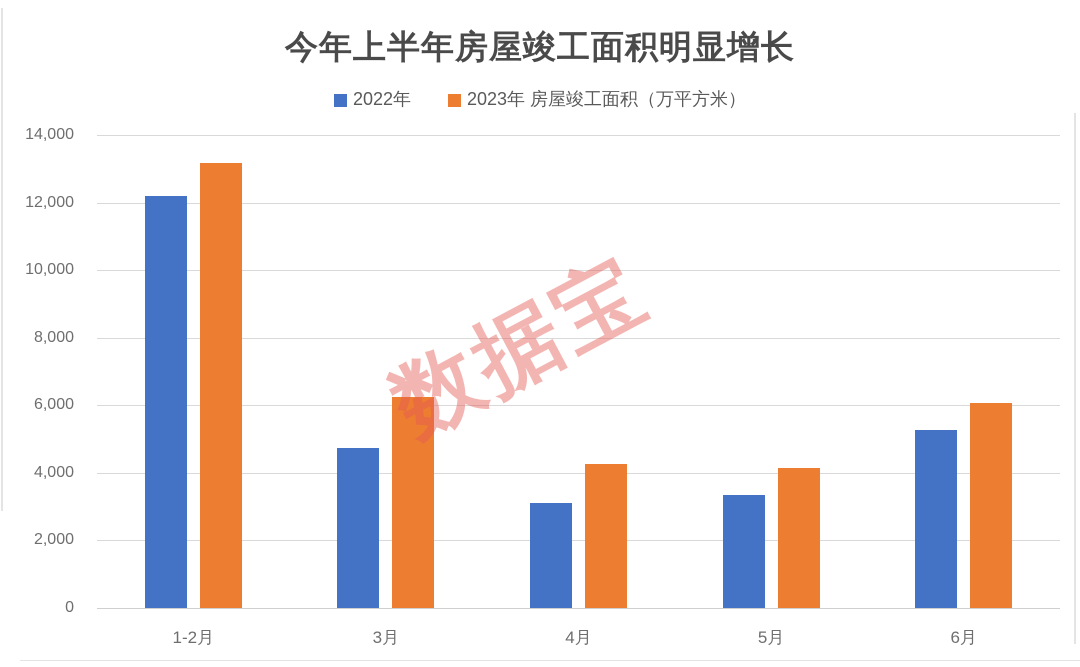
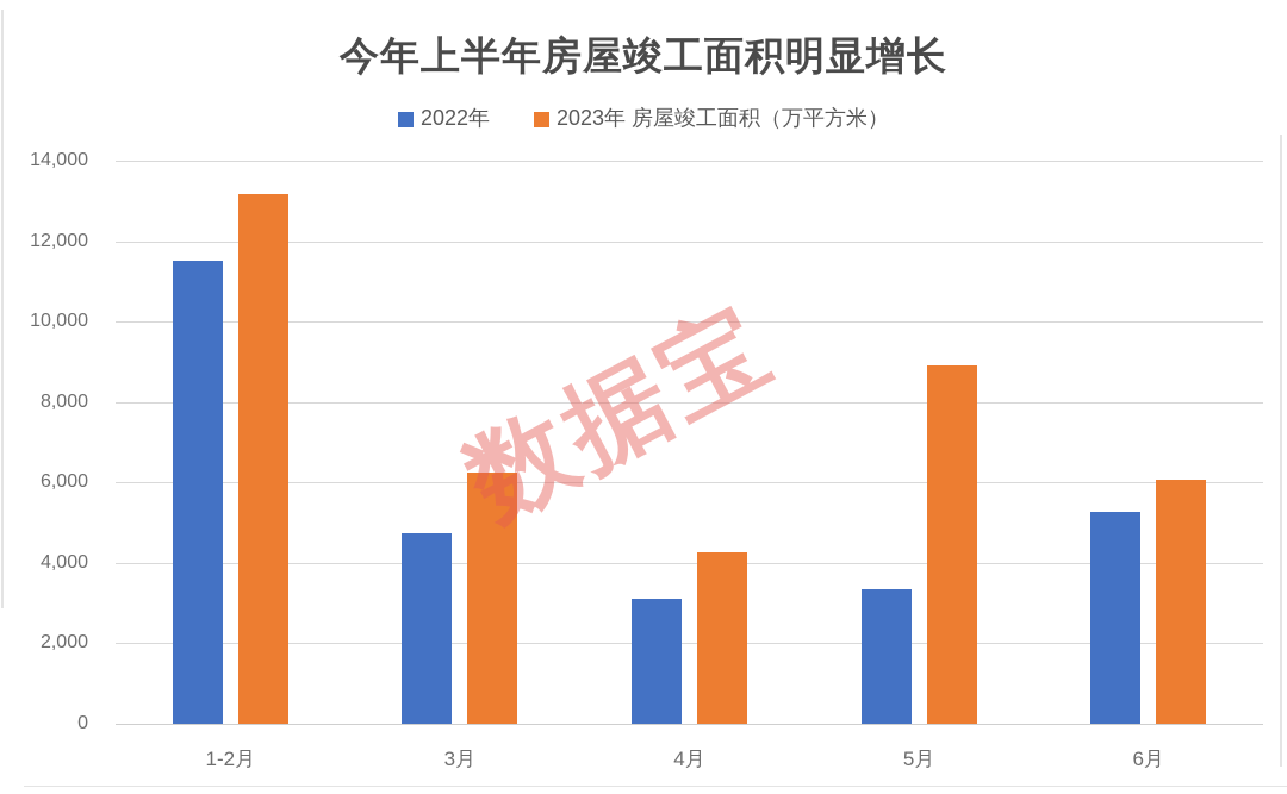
2022年/1-2月: 12200 -> 11500
2023年 房屋竣工面积（万平方米）/5月: 4100 -> 8900
